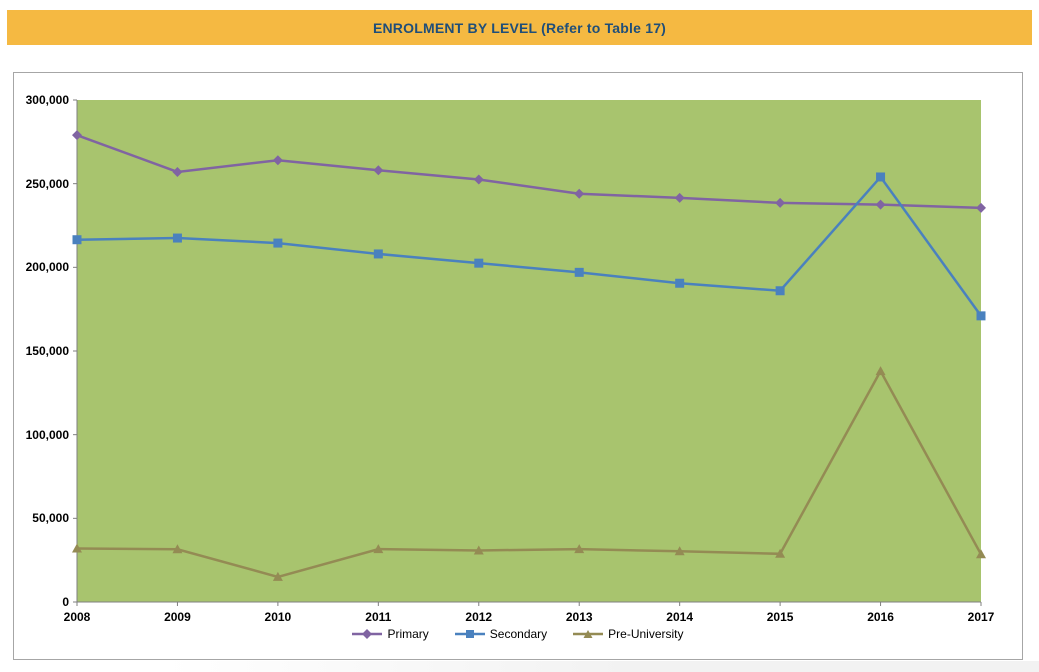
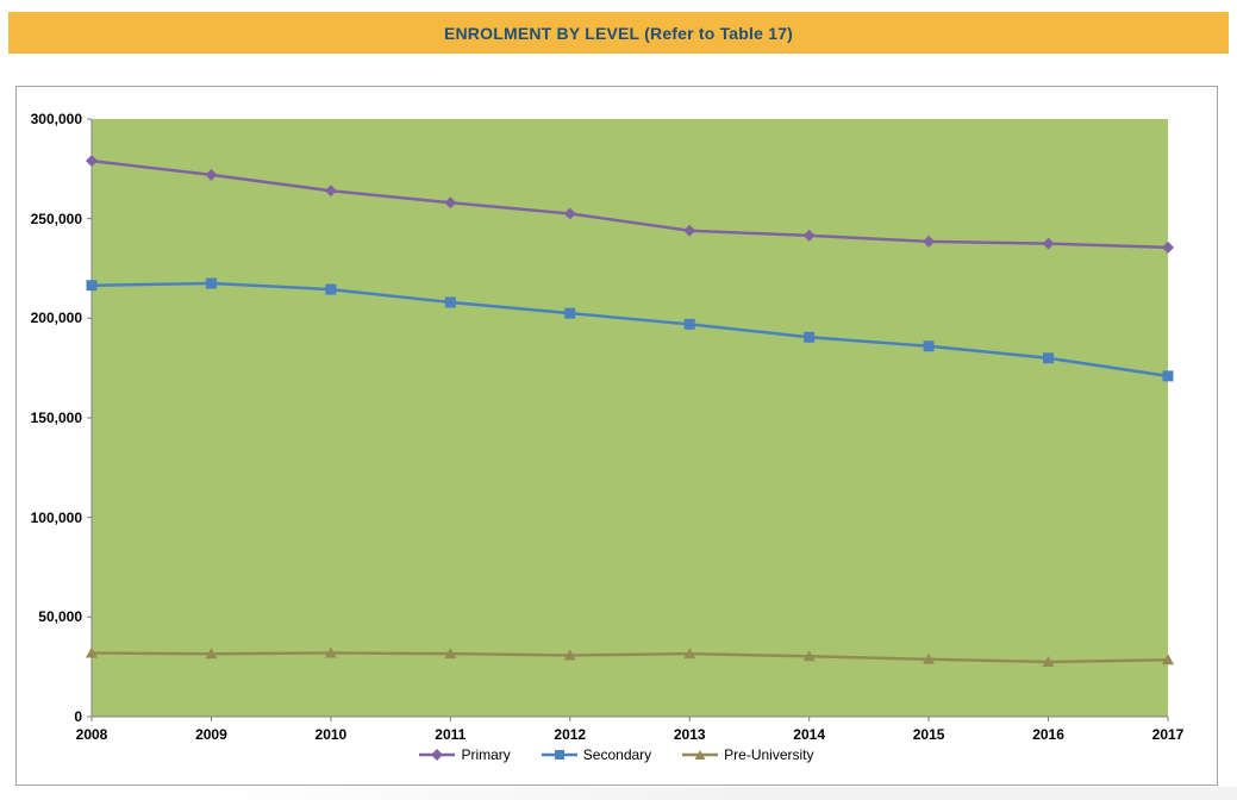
Primary/2009: 257000 -> 272000
Pre-University/2010: 15000 -> 32000
Secondary/2016: 254000 -> 180000
Pre-University/2016: 138000 -> 28000
